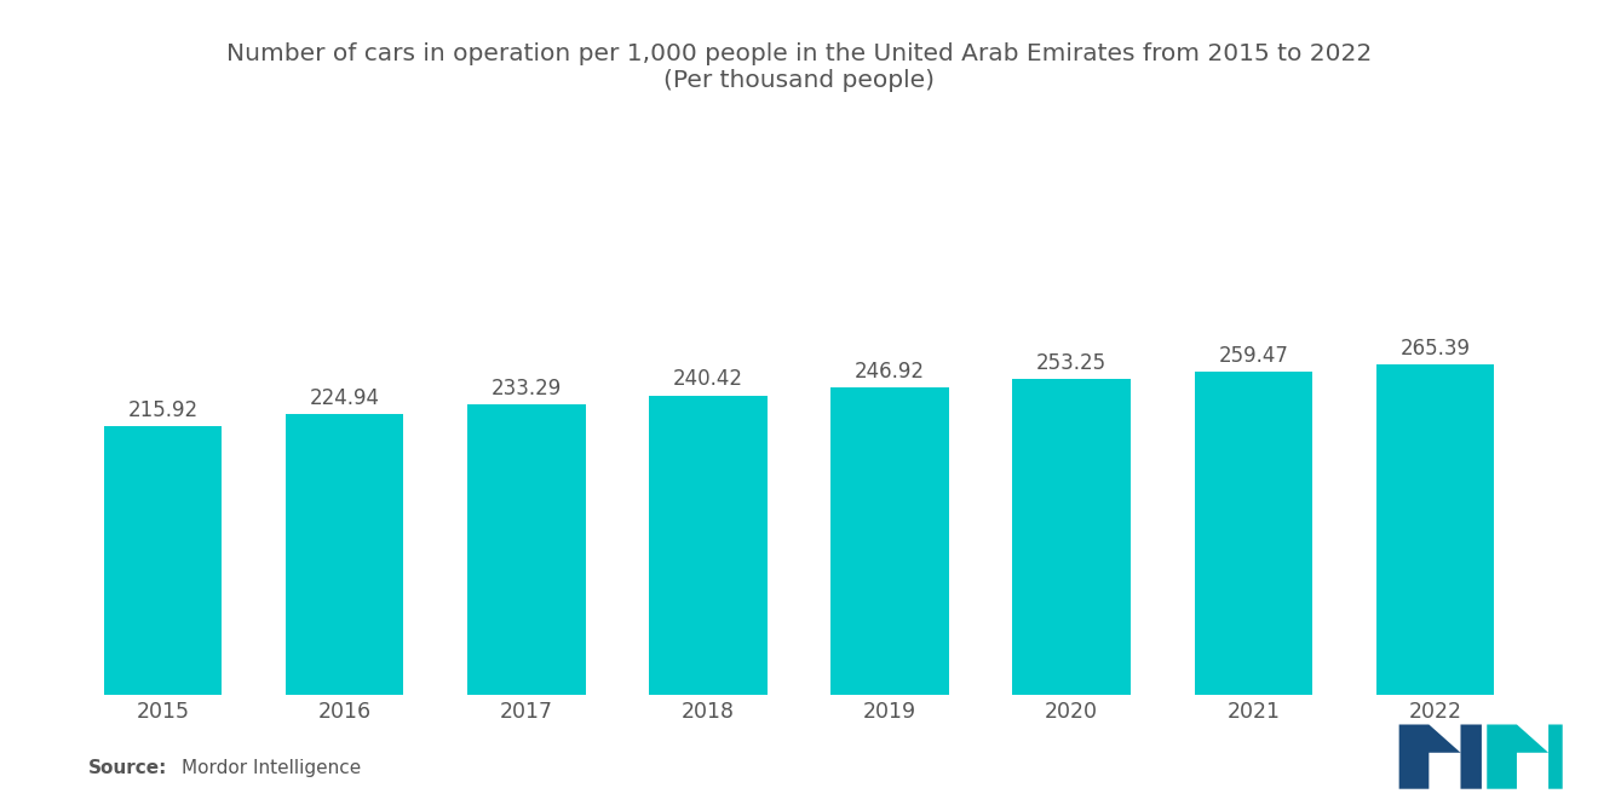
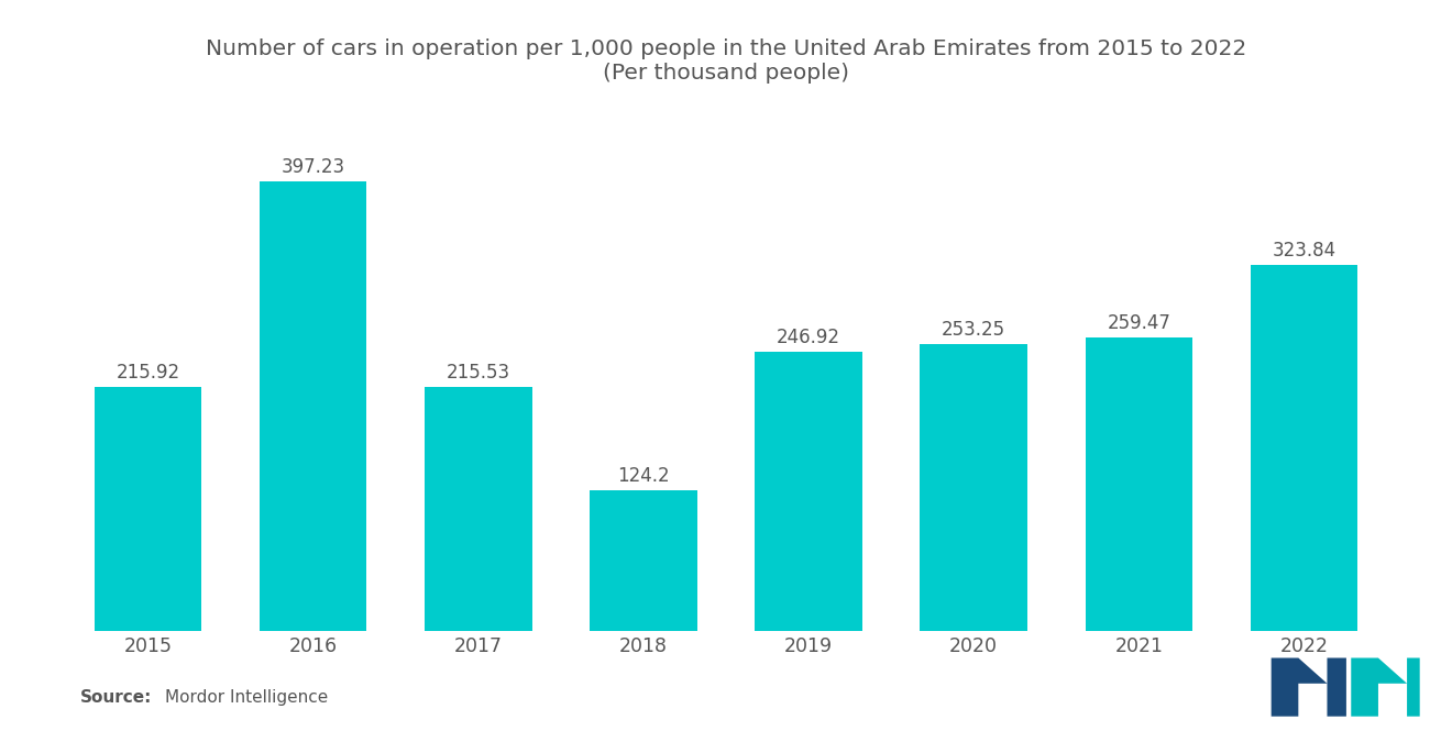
2016: 224.94 -> 397.23
2017: 233.29 -> 215.53
2018: 240.42 -> 124.2
2022: 265.39 -> 323.84
